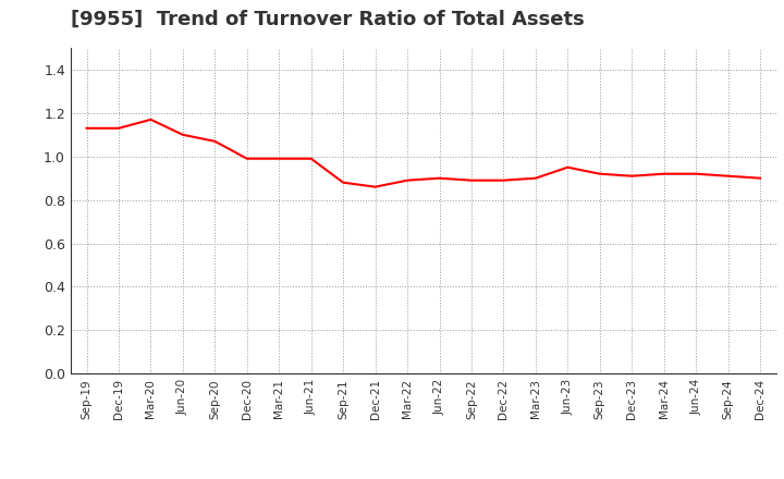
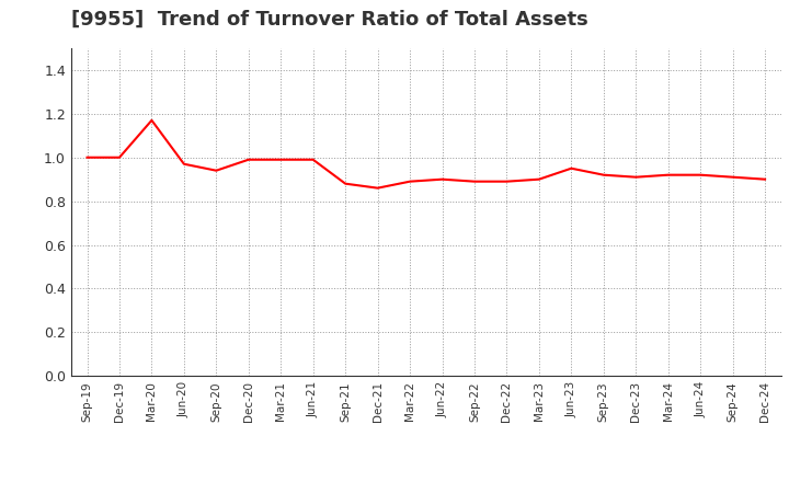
Sep-19: 1.13 -> 1.00
Dec-19: 1.13 -> 1.00
Jun-20: 1.10 -> 0.97
Sep-20: 1.07 -> 0.94
